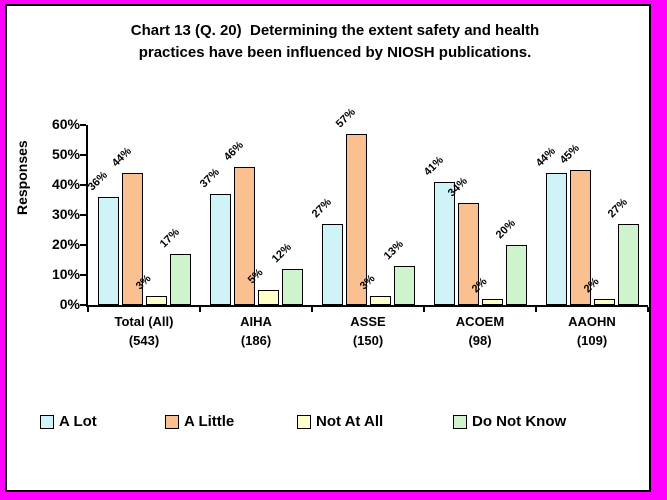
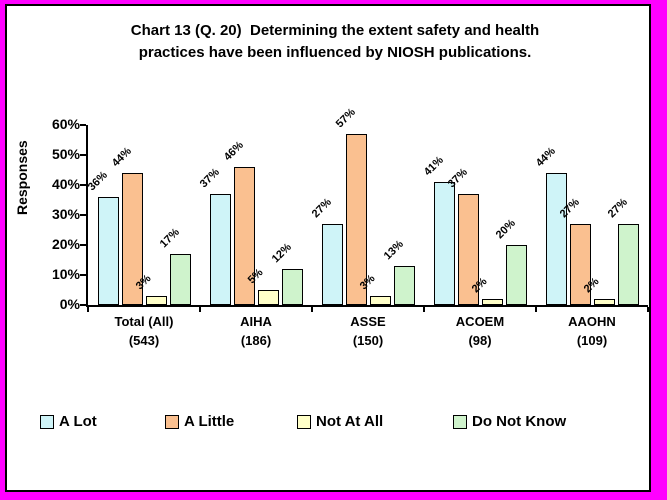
A Little/ACOEM: 34% -> 37%
A Little/AAOHN: 45% -> 27%
